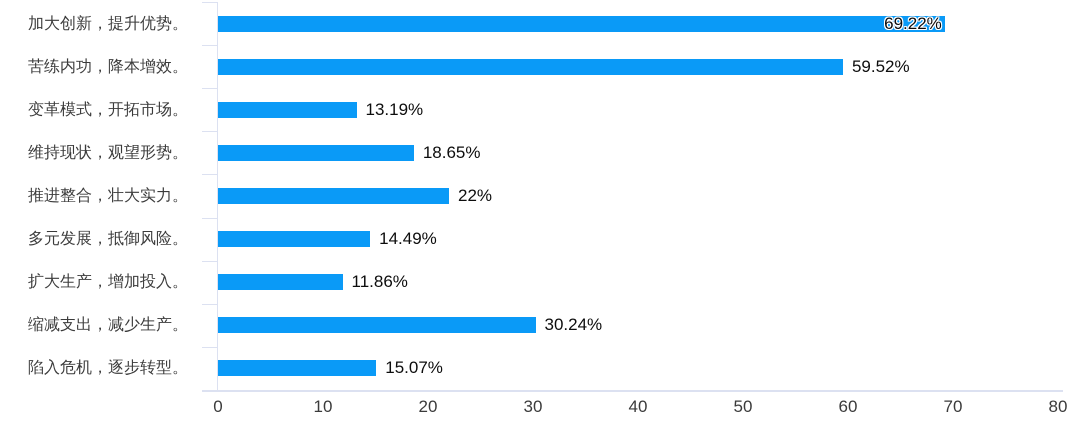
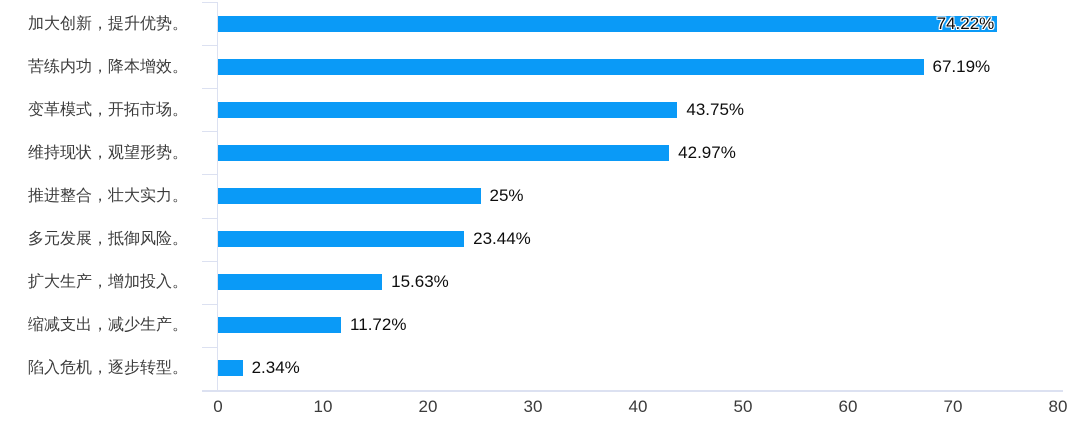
加大创新，提升优势。: 69.22% -> 74.22%
苦练内功，降本增效。: 59.52% -> 67.19%
变革模式，开拓市场。: 13.19% -> 43.75%
维持现状，观望形势。: 18.65% -> 42.97%
推进整合，壮大实力。: 22% -> 25%
多元发展，抵御风险。: 14.49% -> 23.44%
扩大生产，增加投入。: 11.86% -> 15.63%
缩减支出，减少生产。: 30.24% -> 11.72%
陷入危机，逐步转型。: 15.07% -> 2.34%
